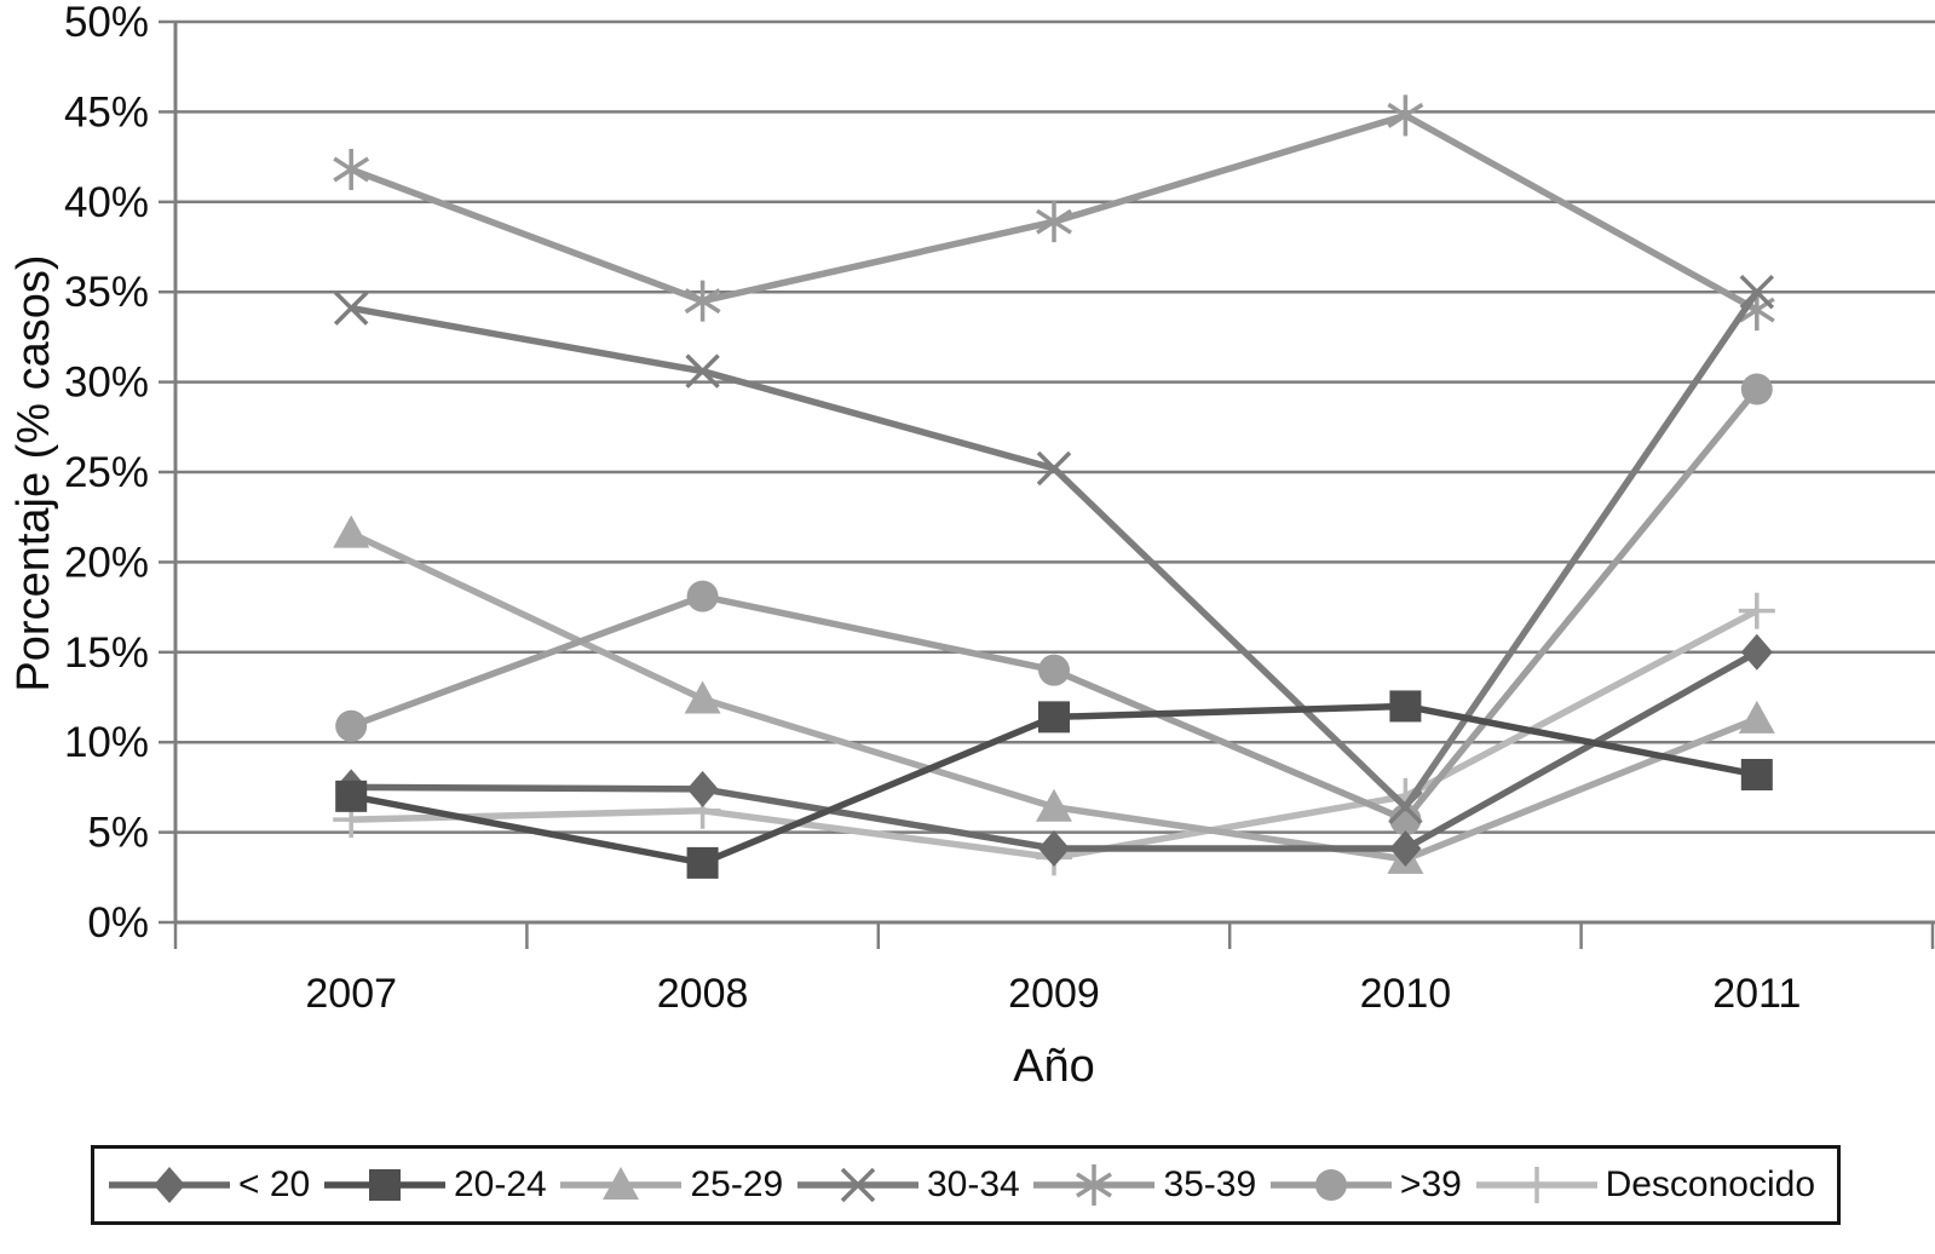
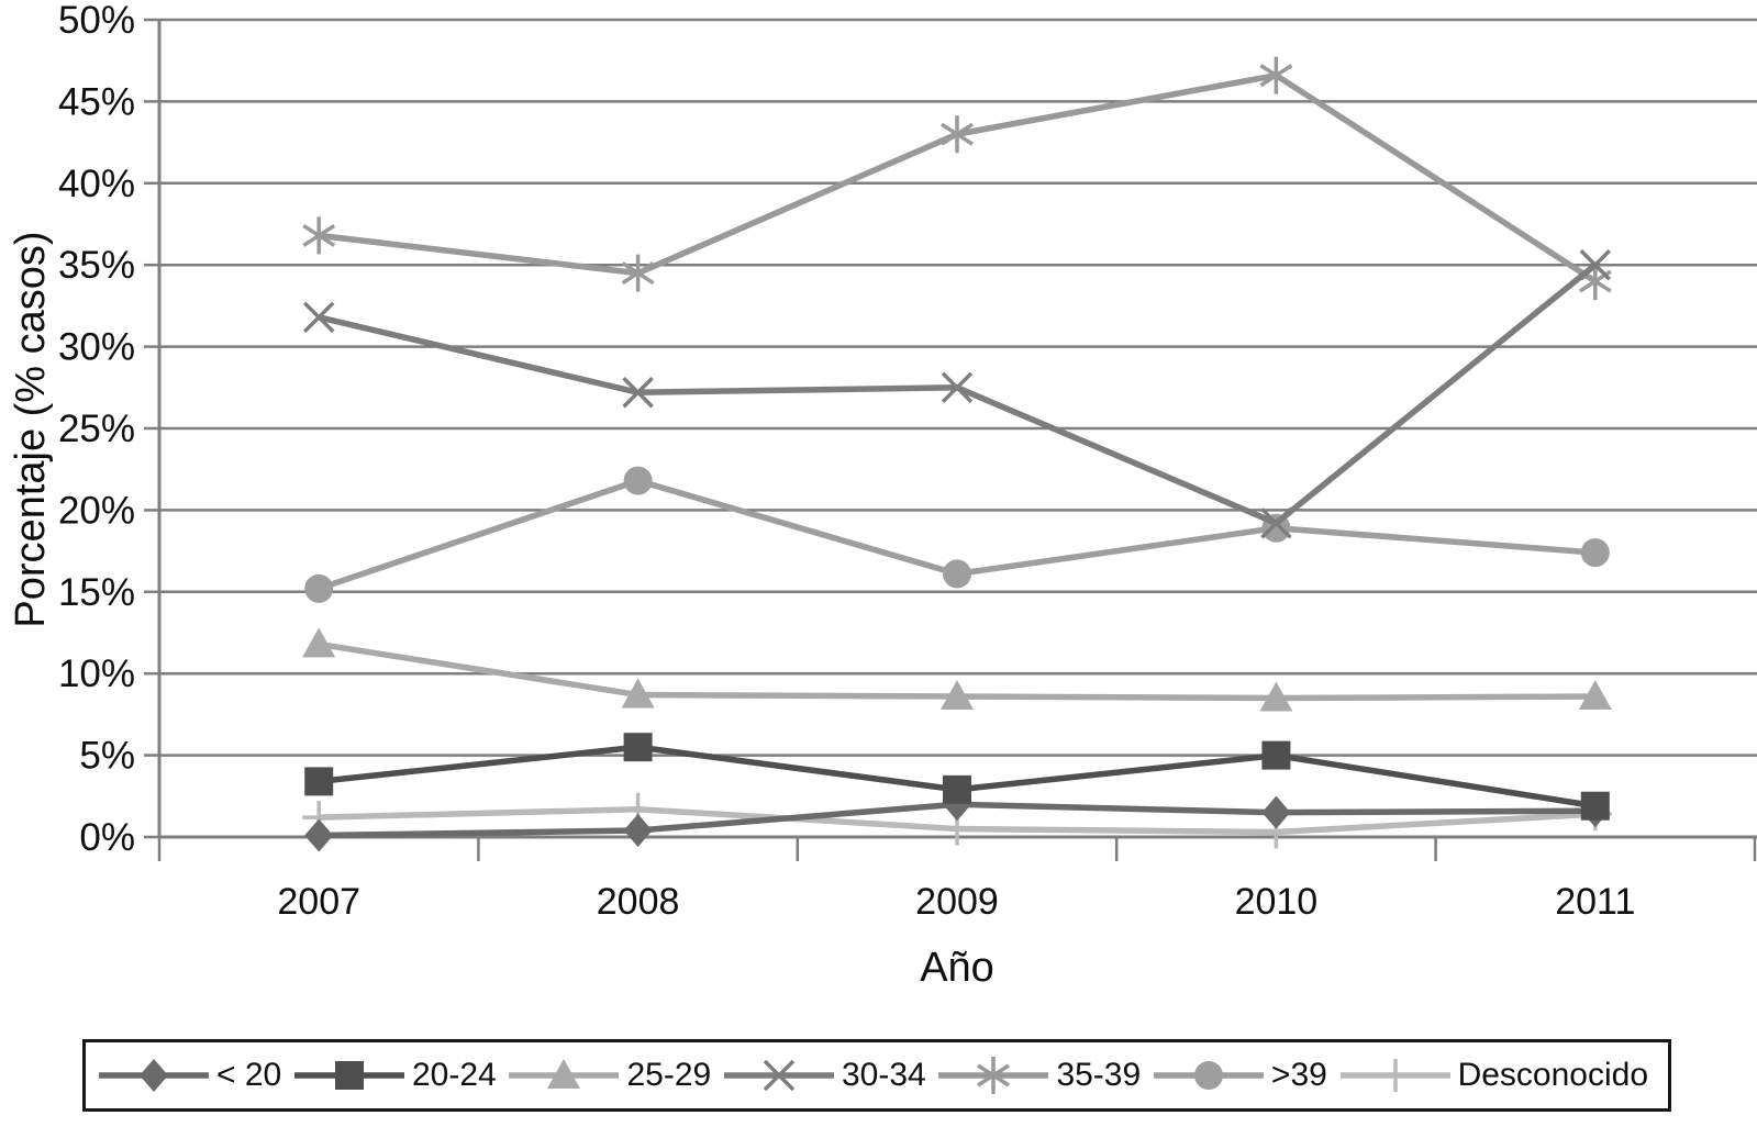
< 20/2007: 7.5% -> 0.1%
20-24/2007: 7.0% -> 3.4%
25-29/2007: 21.6% -> 11.8%
30-34/2007: 34.1% -> 31.8%
35-39/2007: 41.8% -> 36.8%
>39/2007: 10.9% -> 15.2%
Desconocido/2007: 5.7% -> 1.2%
< 20/2008: 7.4% -> 0.4%
20-24/2008: 3.3% -> 5.5%
25-29/2008: 12.4% -> 8.7%
30-34/2008: 30.6% -> 27.2%
>39/2008: 18.1% -> 21.8%
Desconocido/2008: 6.2% -> 1.7%
< 20/2009: 4.1% -> 2.0%
20-24/2009: 11.4% -> 2.9%
25-29/2009: 6.4% -> 8.6%
30-34/2009: 25.2% -> 27.5%
35-39/2009: 38.9% -> 43.0%
>39/2009: 14.0% -> 16.1%
Desconocido/2009: 3.6% -> 0.5%
< 20/2010: 4.1% -> 1.5%
20-24/2010: 12.0% -> 5.0%
25-29/2010: 3.5% -> 8.5%
30-34/2010: 6.4% -> 19.2%
35-39/2010: 44.8% -> 46.6%
>39/2010: 5.7% -> 18.9%
Desconocido/2010: 7.0% -> 0.3%
< 20/2011: 15.0% -> 1.6%
20-24/2011: 8.2% -> 1.9%
25-29/2011: 11.3% -> 8.6%
>39/2011: 29.6% -> 17.4%
Desconocido/2011: 17.3% -> 1.4%
